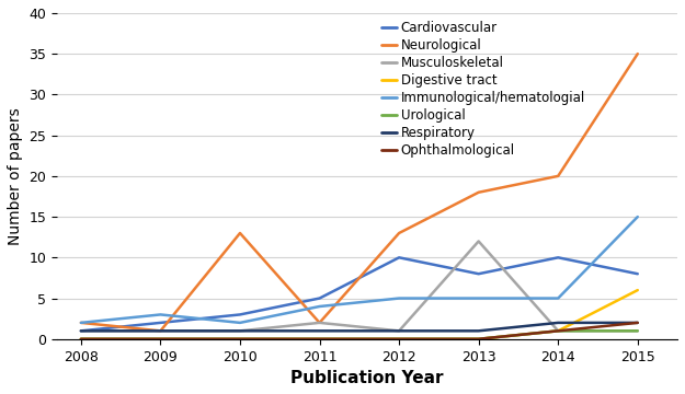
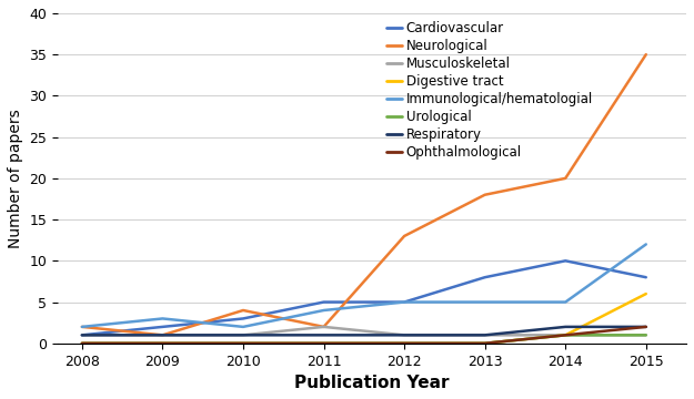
Neurological/2010: 13 -> 4
Cardiovascular/2012: 10 -> 5
Musculoskeletal/2013: 12 -> 1
Immunological/hematologial/2015: 15 -> 12
